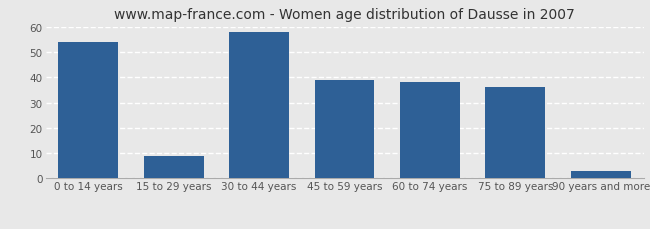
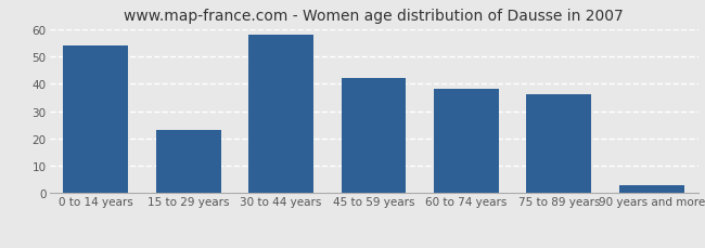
15 to 29 years: 9 -> 23
45 to 59 years: 39 -> 42
